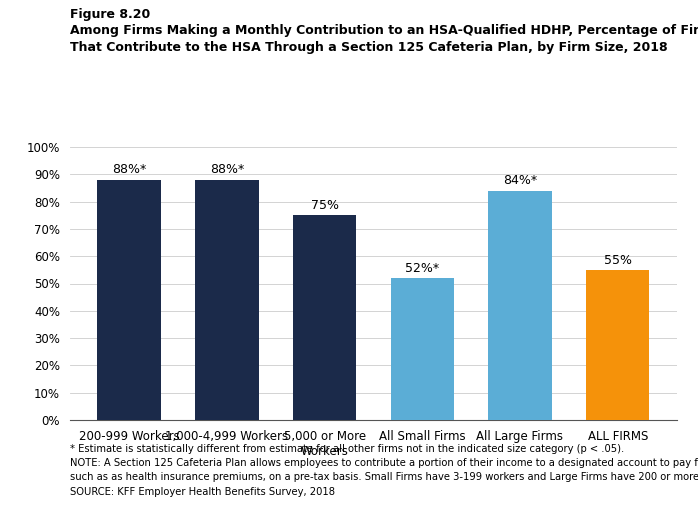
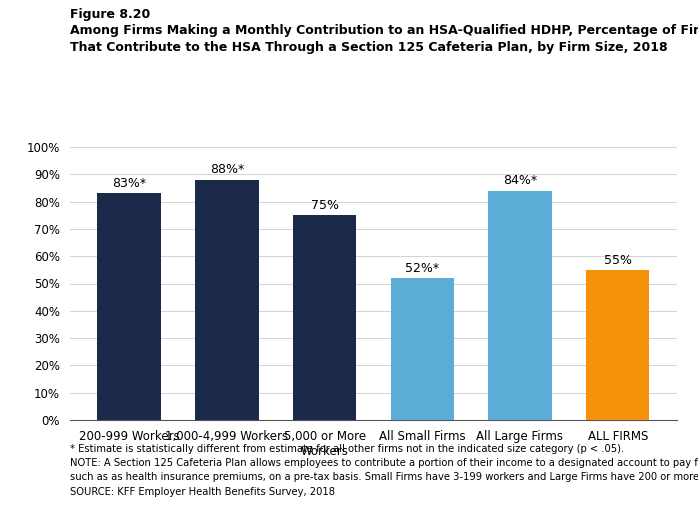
200-999 Workers: 88%* -> 83%*
